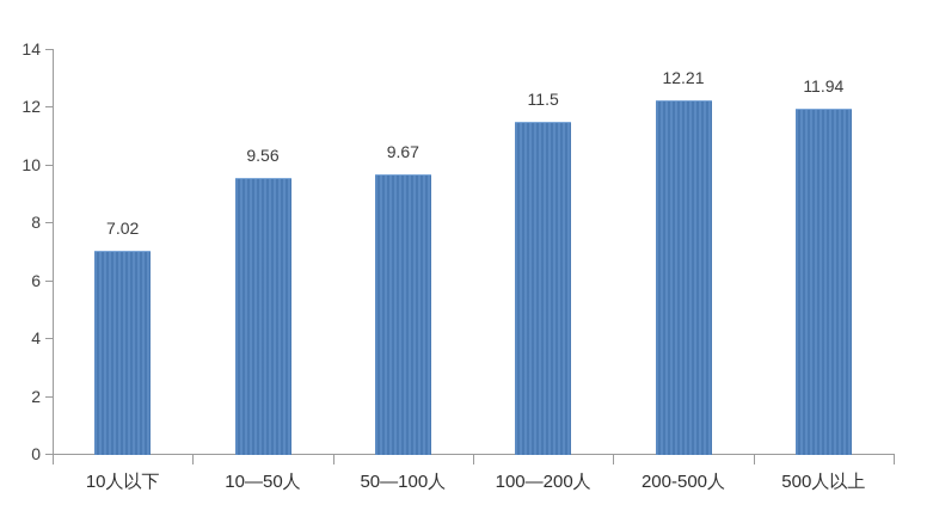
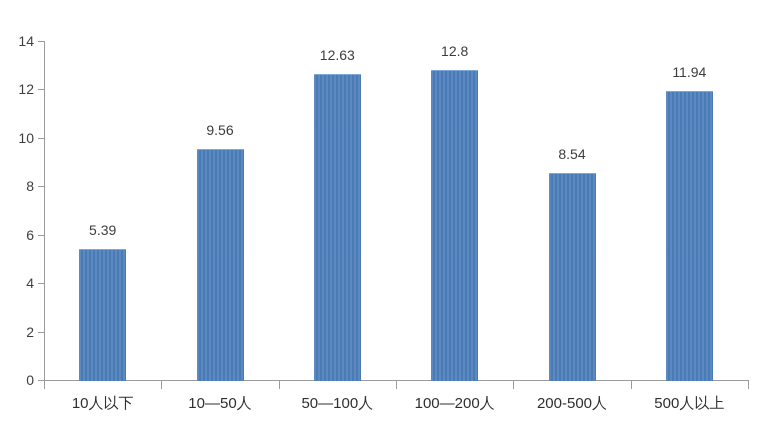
10人以下: 7.02 -> 5.39
50—100人: 9.67 -> 12.63
100—200人: 11.5 -> 12.8
200-500人: 12.21 -> 8.54
